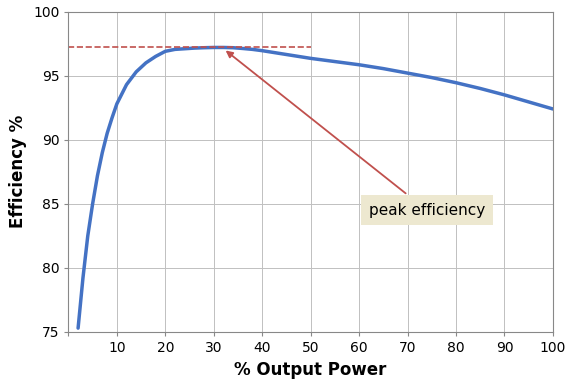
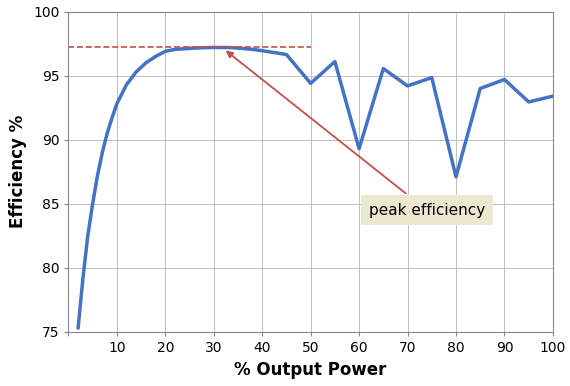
50: 96.3 -> 94.4
60: 95.8 -> 89.3
70: 95.2 -> 94.2
80: 94.5 -> 87.1
90: 93.5 -> 94.7
100: 92.4 -> 93.4
